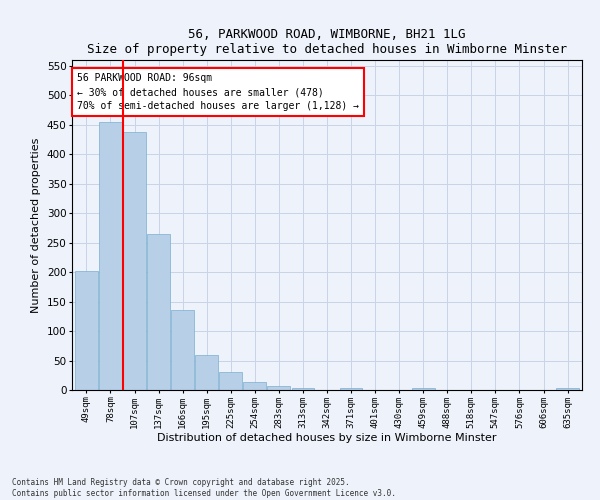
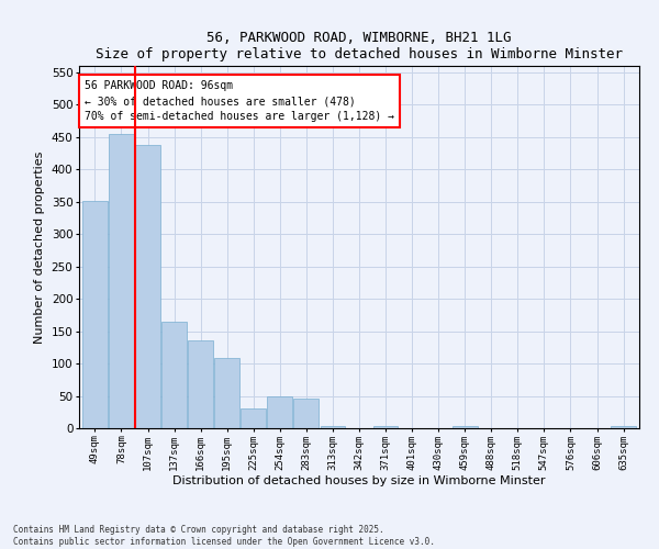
49sqm: 202 -> 352
137sqm: 265 -> 164
195sqm: 60 -> 108
254sqm: 13 -> 50
283sqm: 6 -> 46
